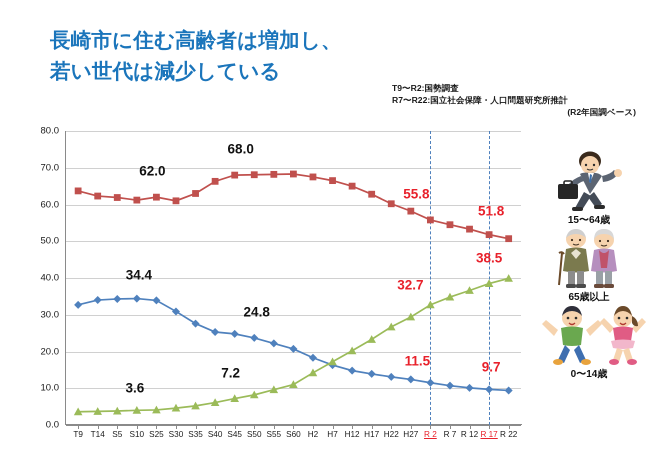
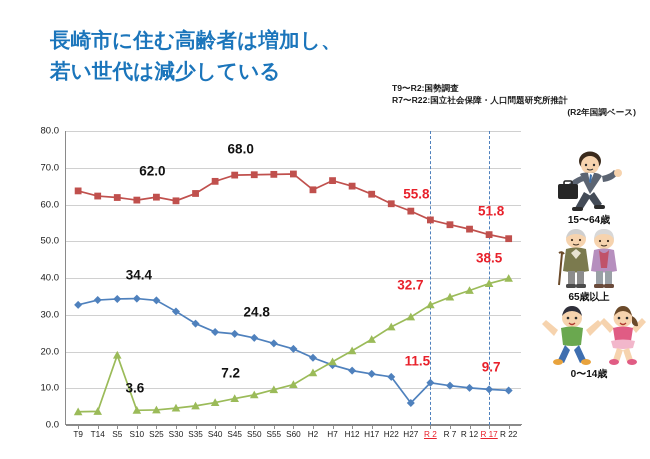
65歳以上/S5: 4 -> 19
15〜64歳/H2: 68 -> 64
0〜14歳/H27: 12 -> 6
